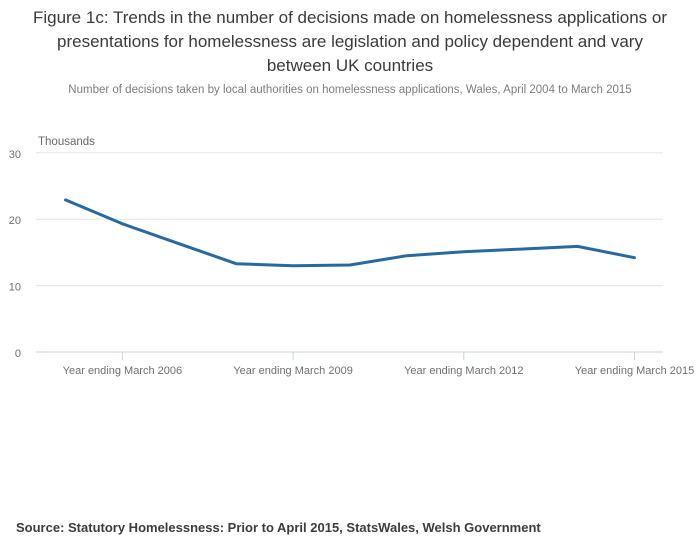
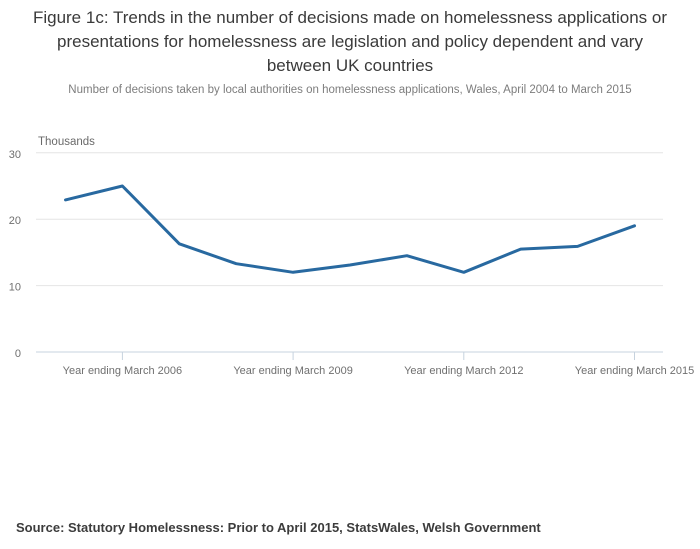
Year ending March 2006: 19 -> 25
Year ending March 2009: 13 -> 12
Year ending March 2012: 15 -> 12
Year ending March 2015: 14 -> 19
